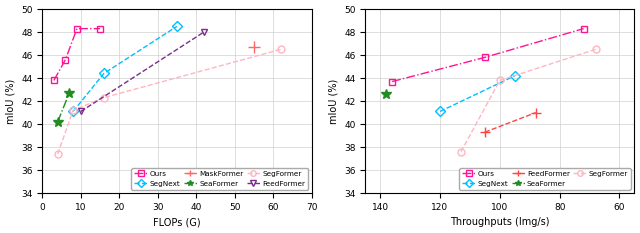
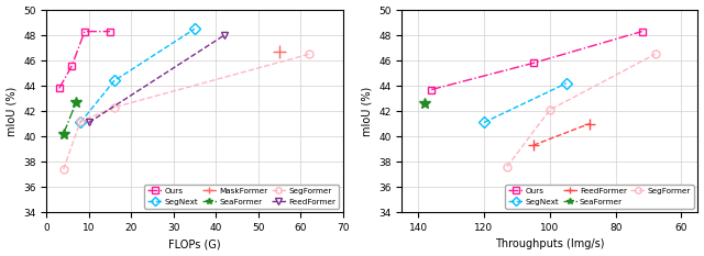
SegFormer/100: 43.8 -> 42.1
